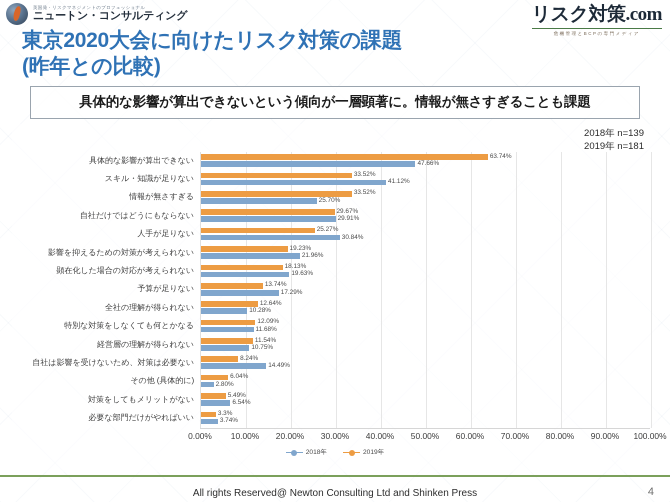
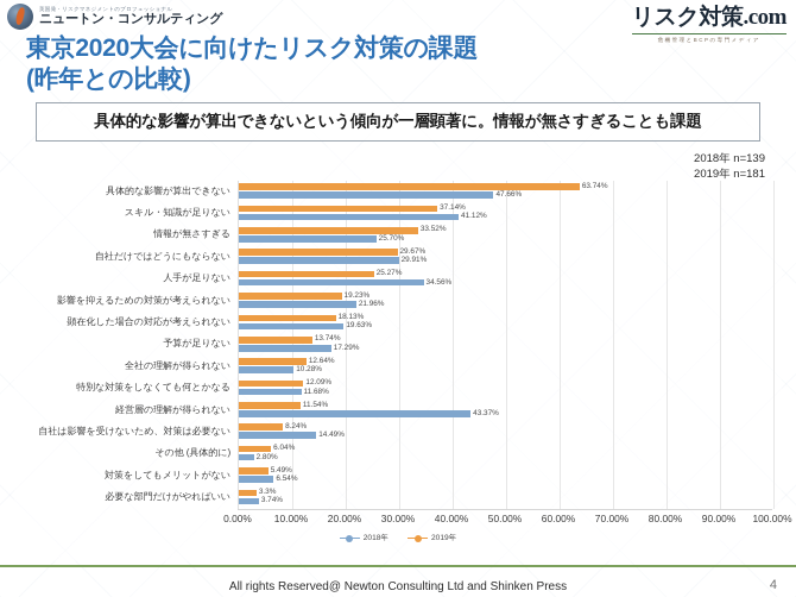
2019年/スキル・知識が足りない: 33.52% -> 37.14%
2018年/人手が足りない: 30.84% -> 34.56%
2018年/経営層の理解が得られない: 10.75% -> 43.37%
